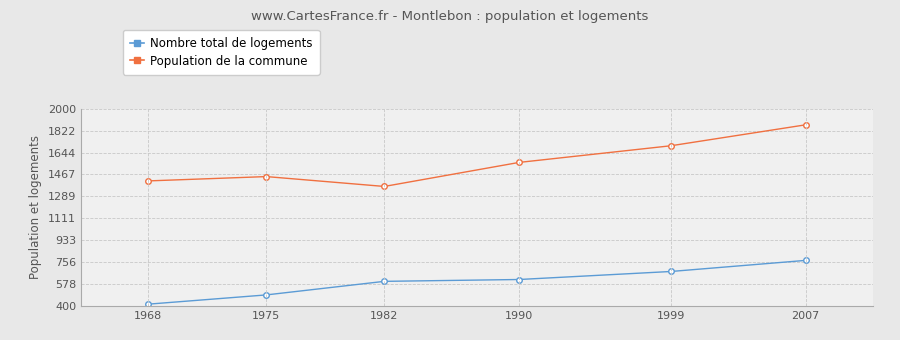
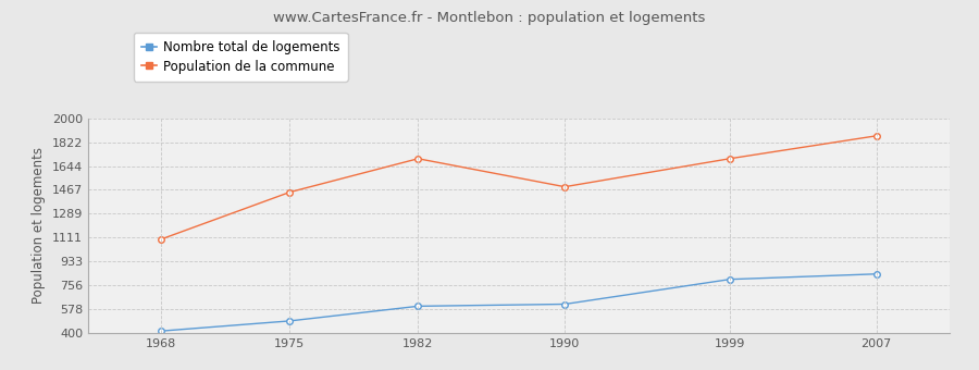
Population de la commune/1968: 1420 -> 1100
Population de la commune/1982: 1370 -> 1700
Population de la commune/1990: 1560 -> 1490
Nombre total de logements/1999: 680 -> 800
Nombre total de logements/2007: 770 -> 840
